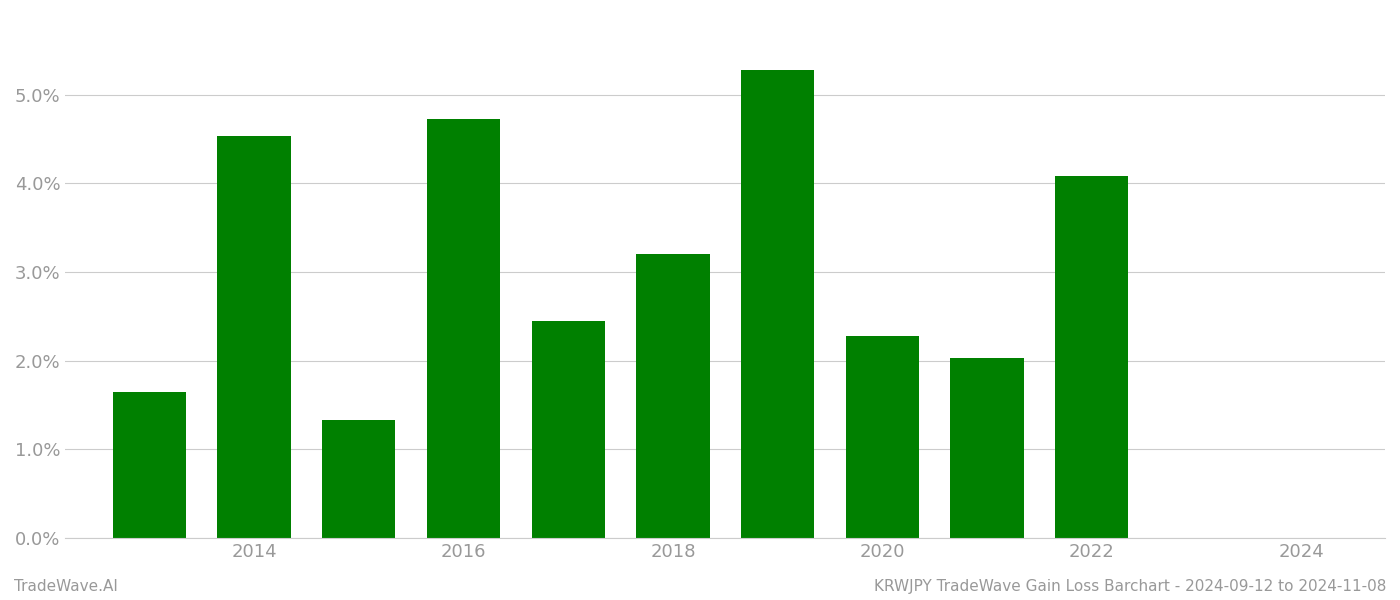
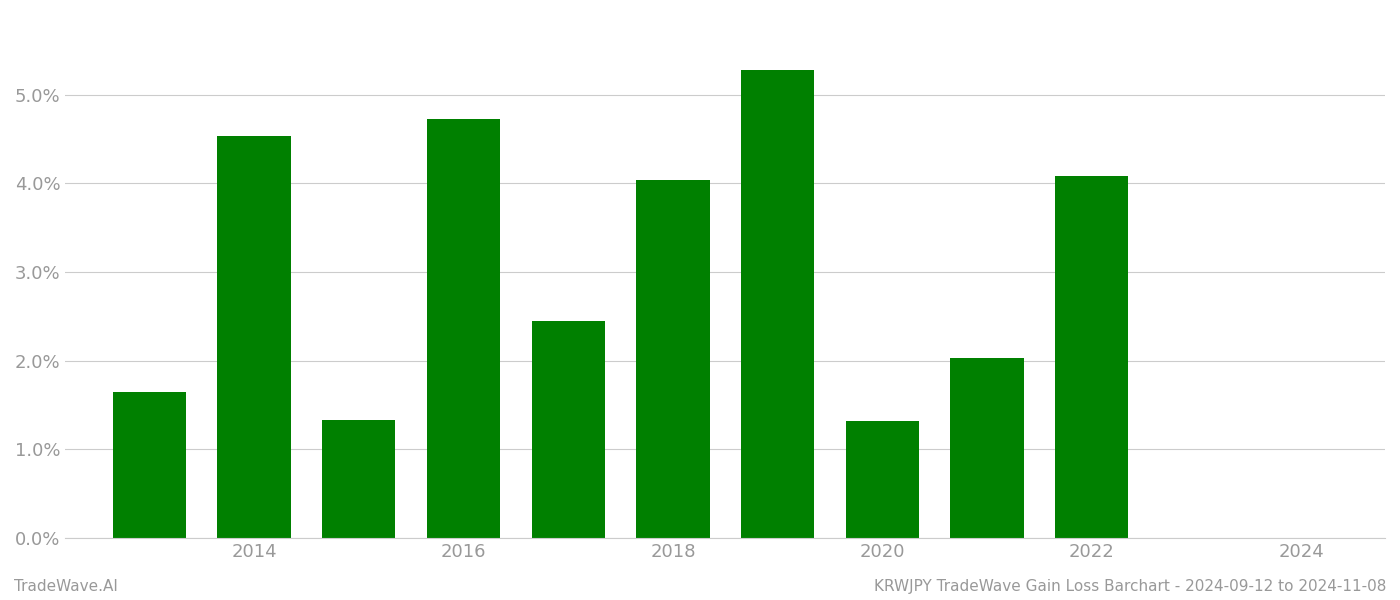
2018: 3.20% -> 4.04%
2020: 2.28% -> 1.32%
